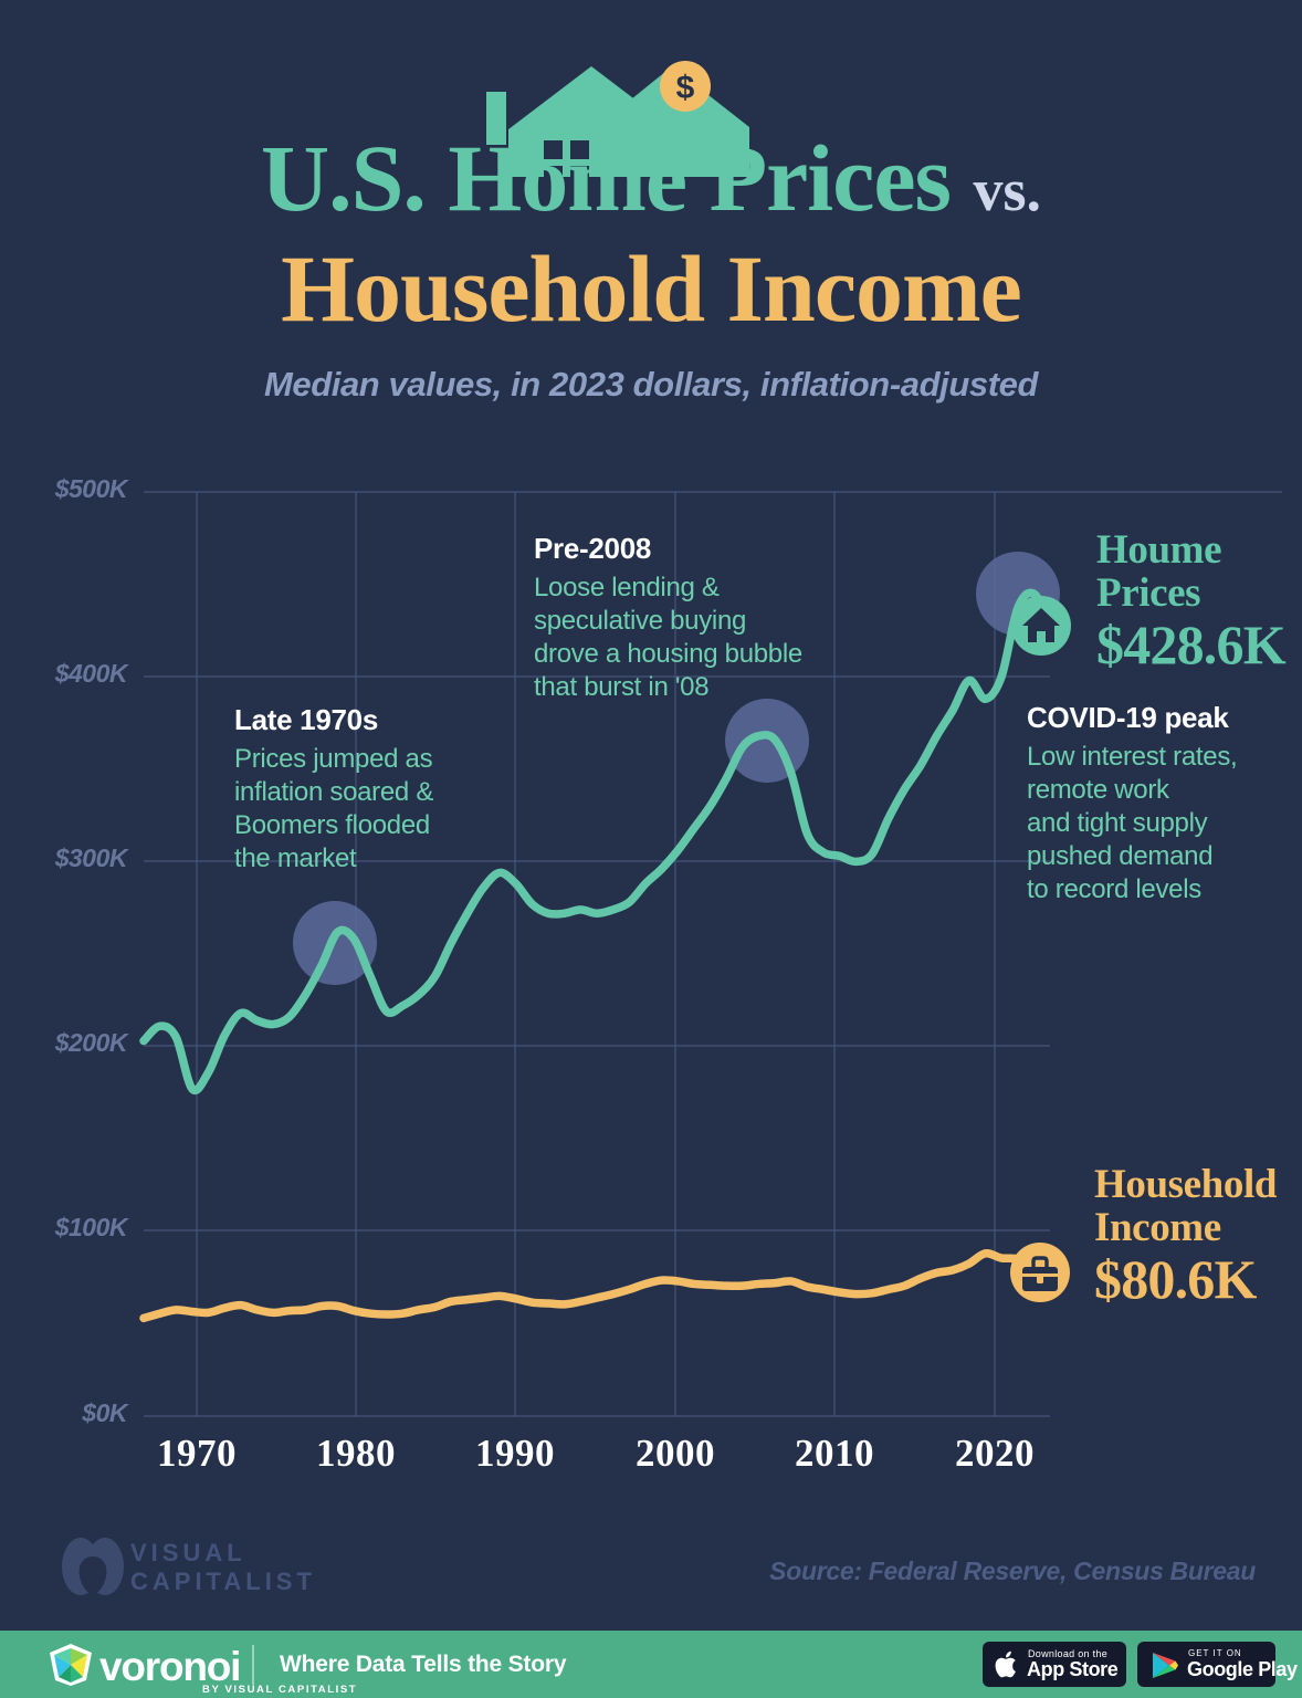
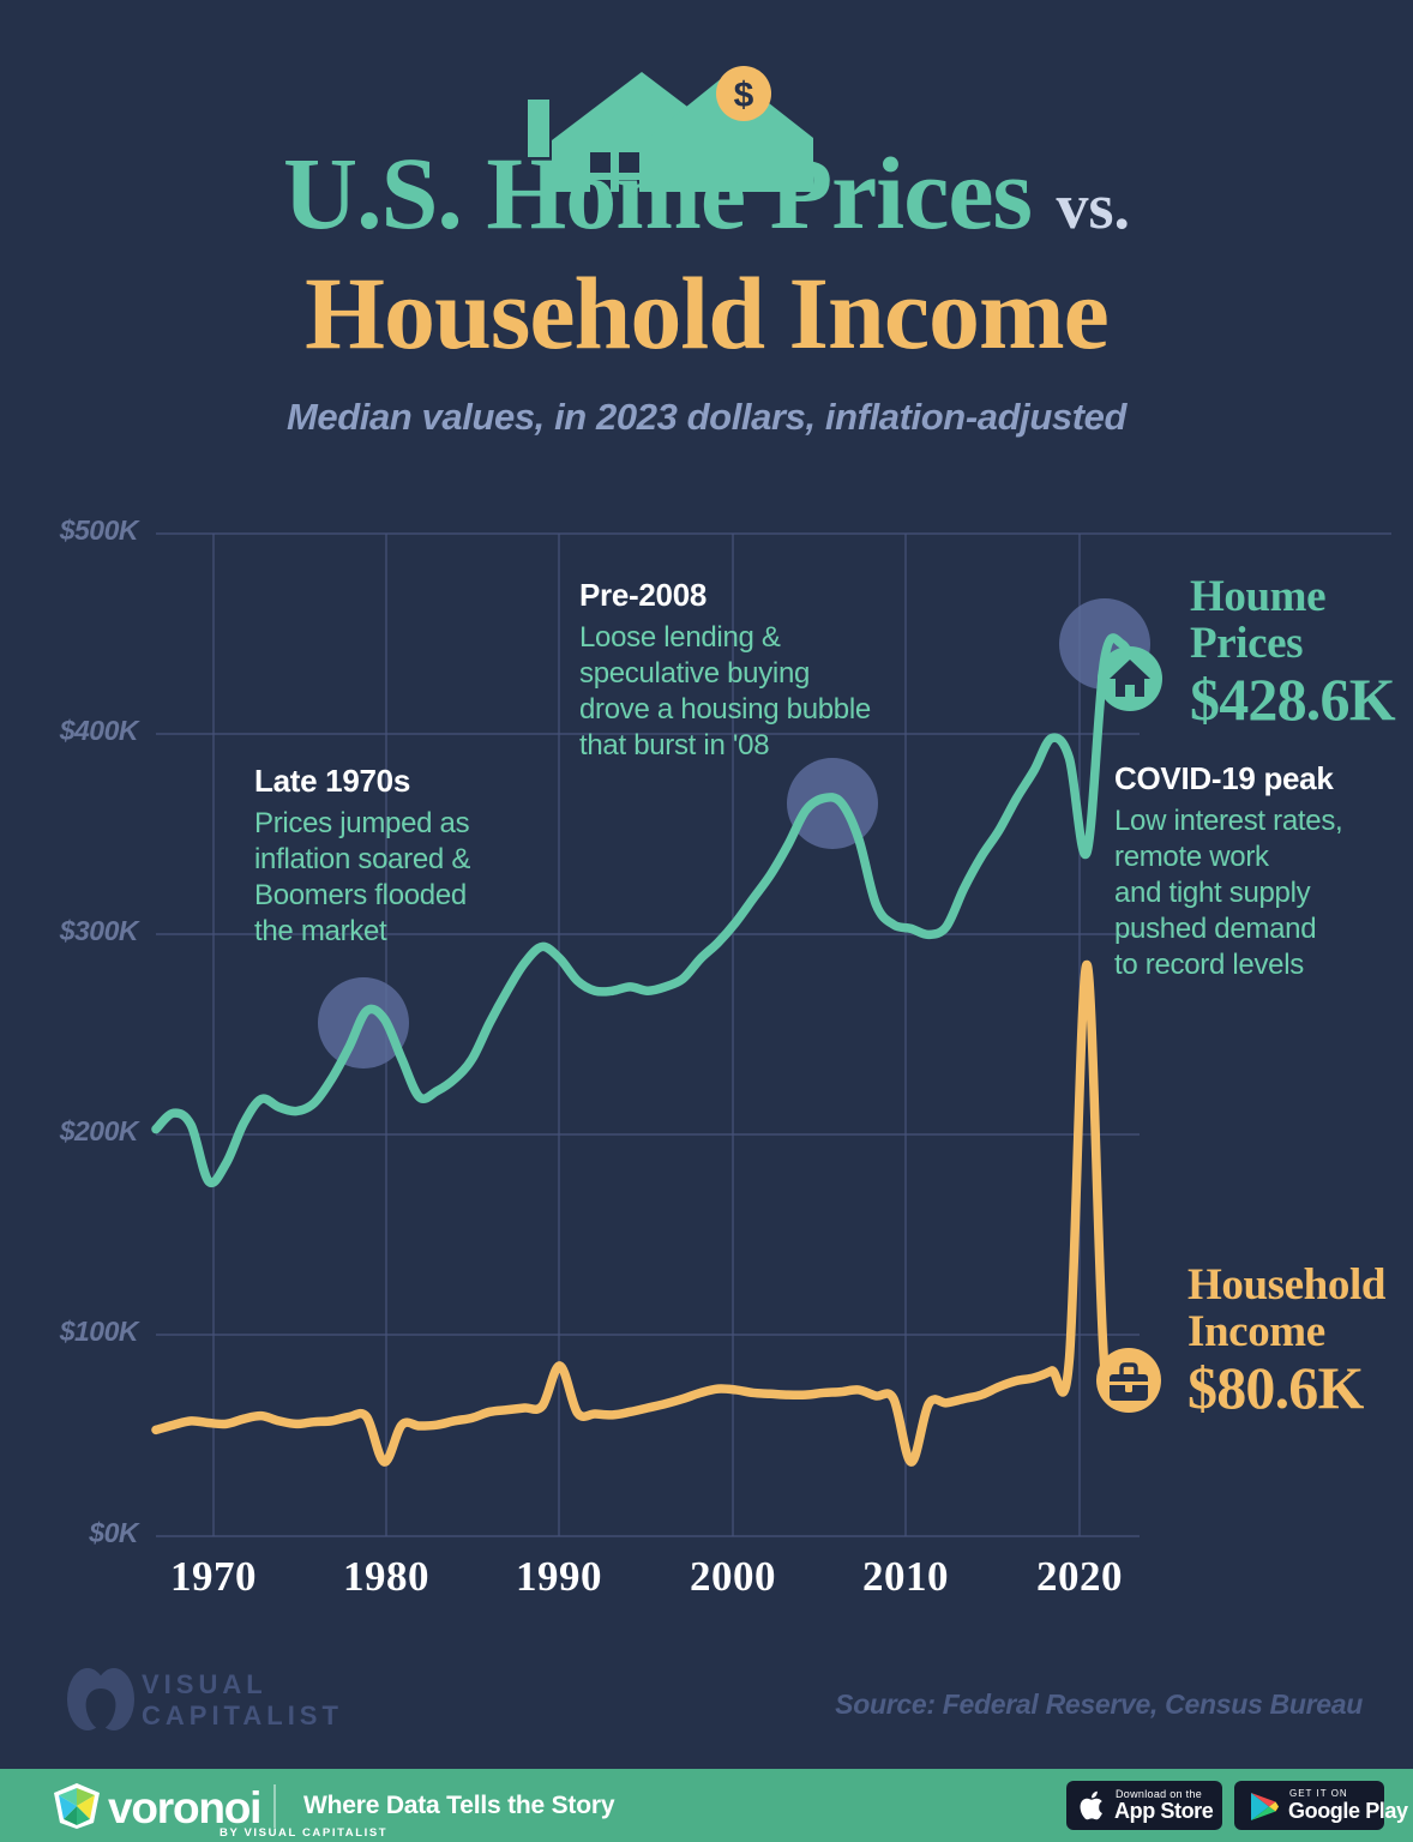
Household Income/1980: $57K -> $37K
Household Income/1990: $64K -> $85K
Household Income/2010: $67K -> $37K
Houme Prices/2020: $400K -> $341K
Household Income/2020: $86K -> $285K
